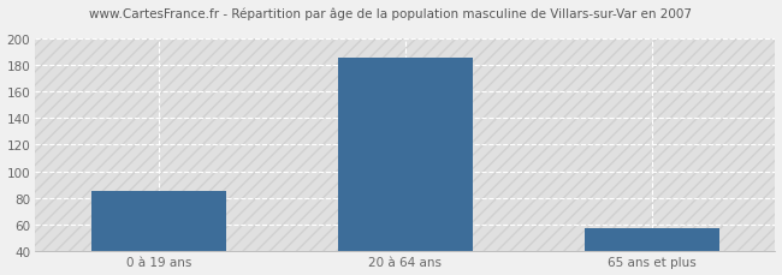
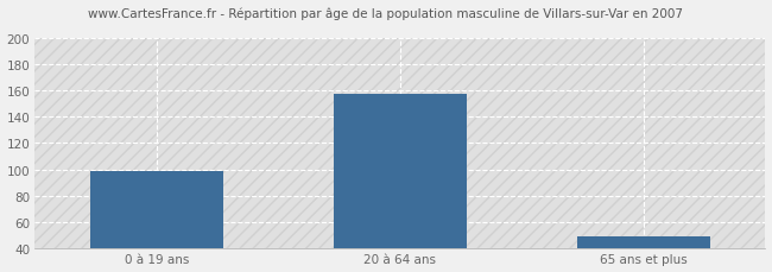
0 à 19 ans: 85 -> 99
20 à 64 ans: 185 -> 157
65 ans et plus: 57 -> 49
